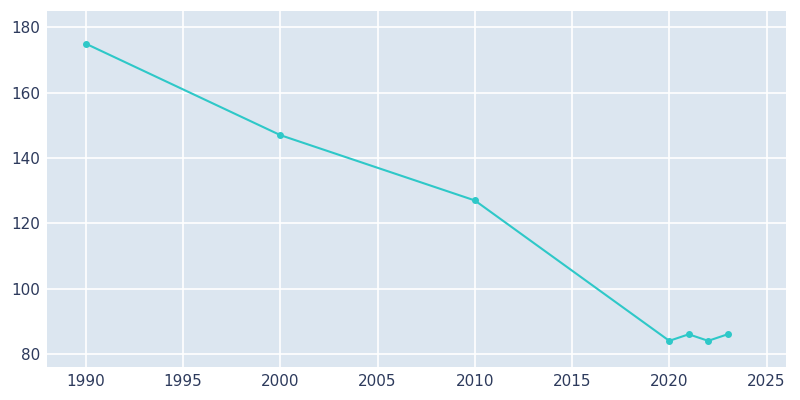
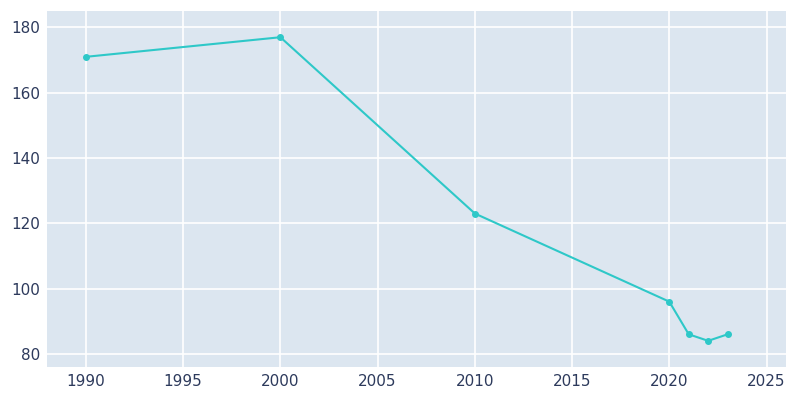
1990: 175 -> 171
2000: 147 -> 177
2010: 127 -> 123
2020: 84 -> 96
